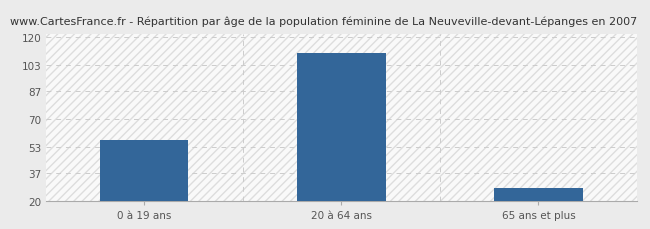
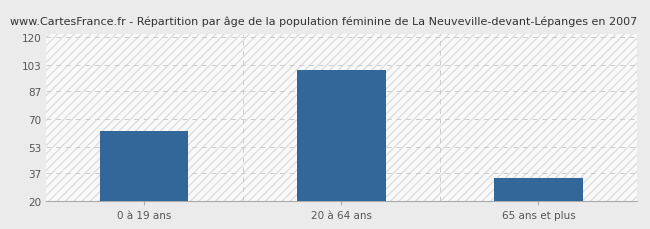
0 à 19 ans: 57 -> 63
20 à 64 ans: 110 -> 100
65 ans et plus: 28 -> 34
